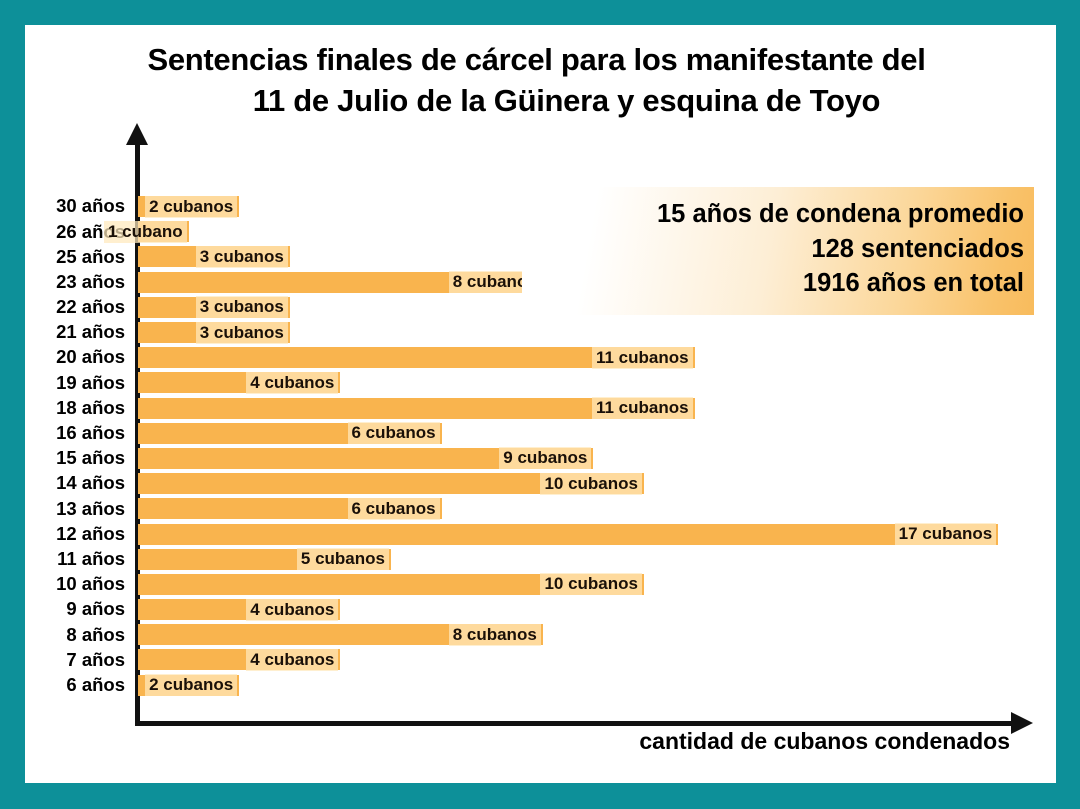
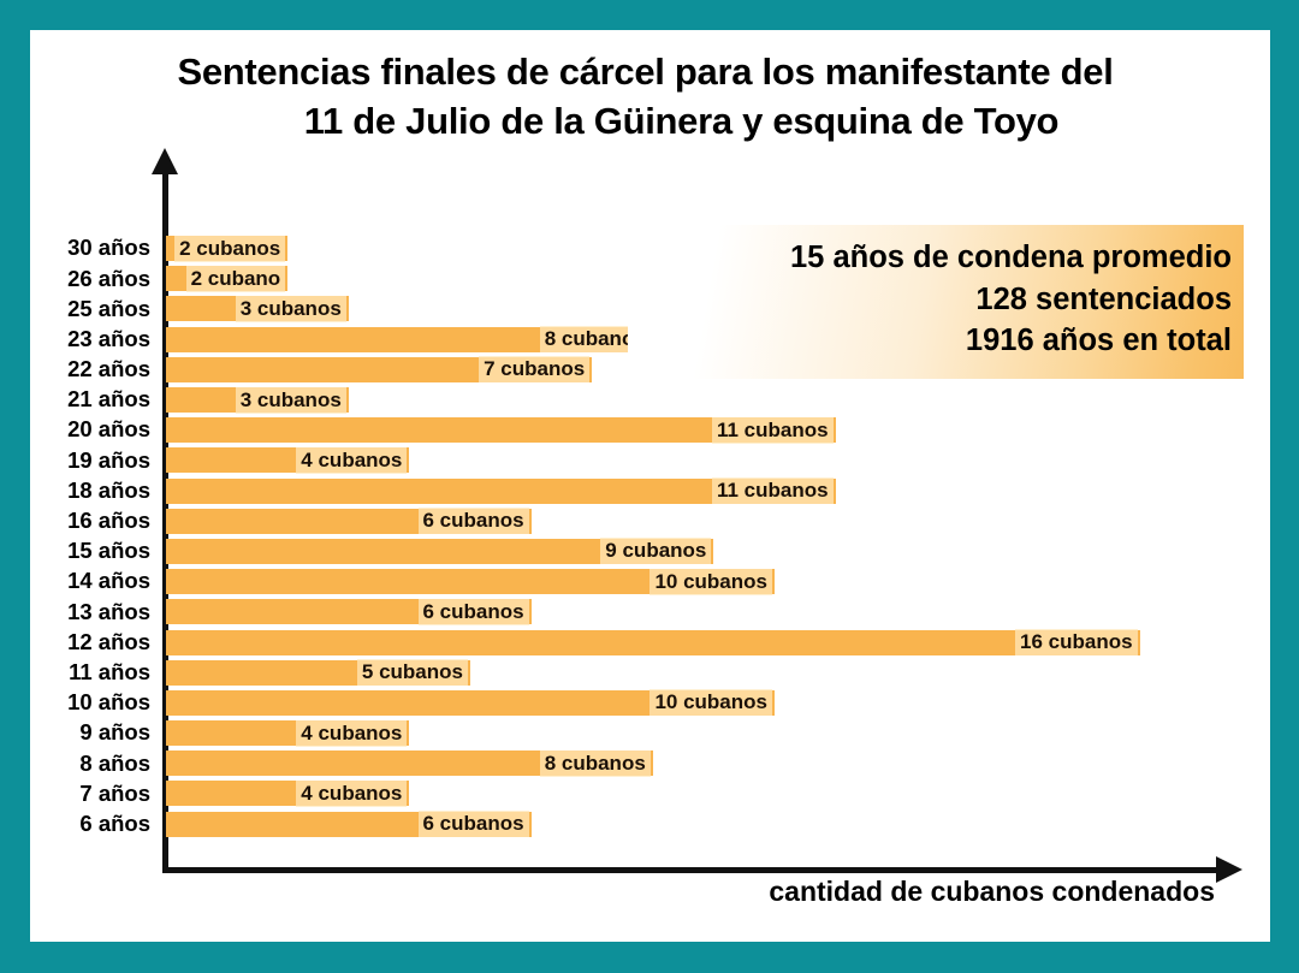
26 años: 1 -> 2
22 años: 3 -> 7
12 años: 17 -> 16
6 años: 2 -> 6
